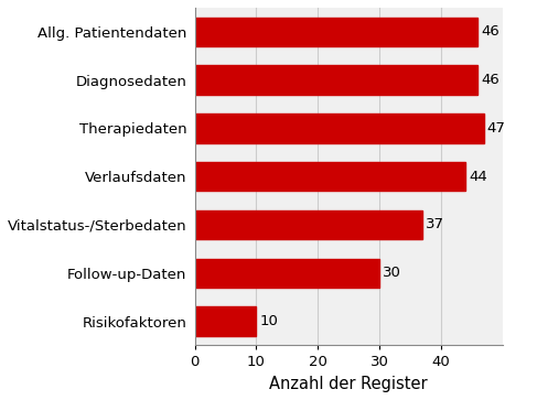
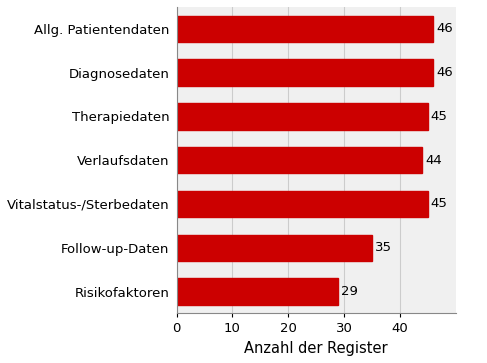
Therapiedaten: 47 -> 45
Vitalstatus-/Sterbedaten: 37 -> 45
Follow-up-Daten: 30 -> 35
Risikofaktoren: 10 -> 29
